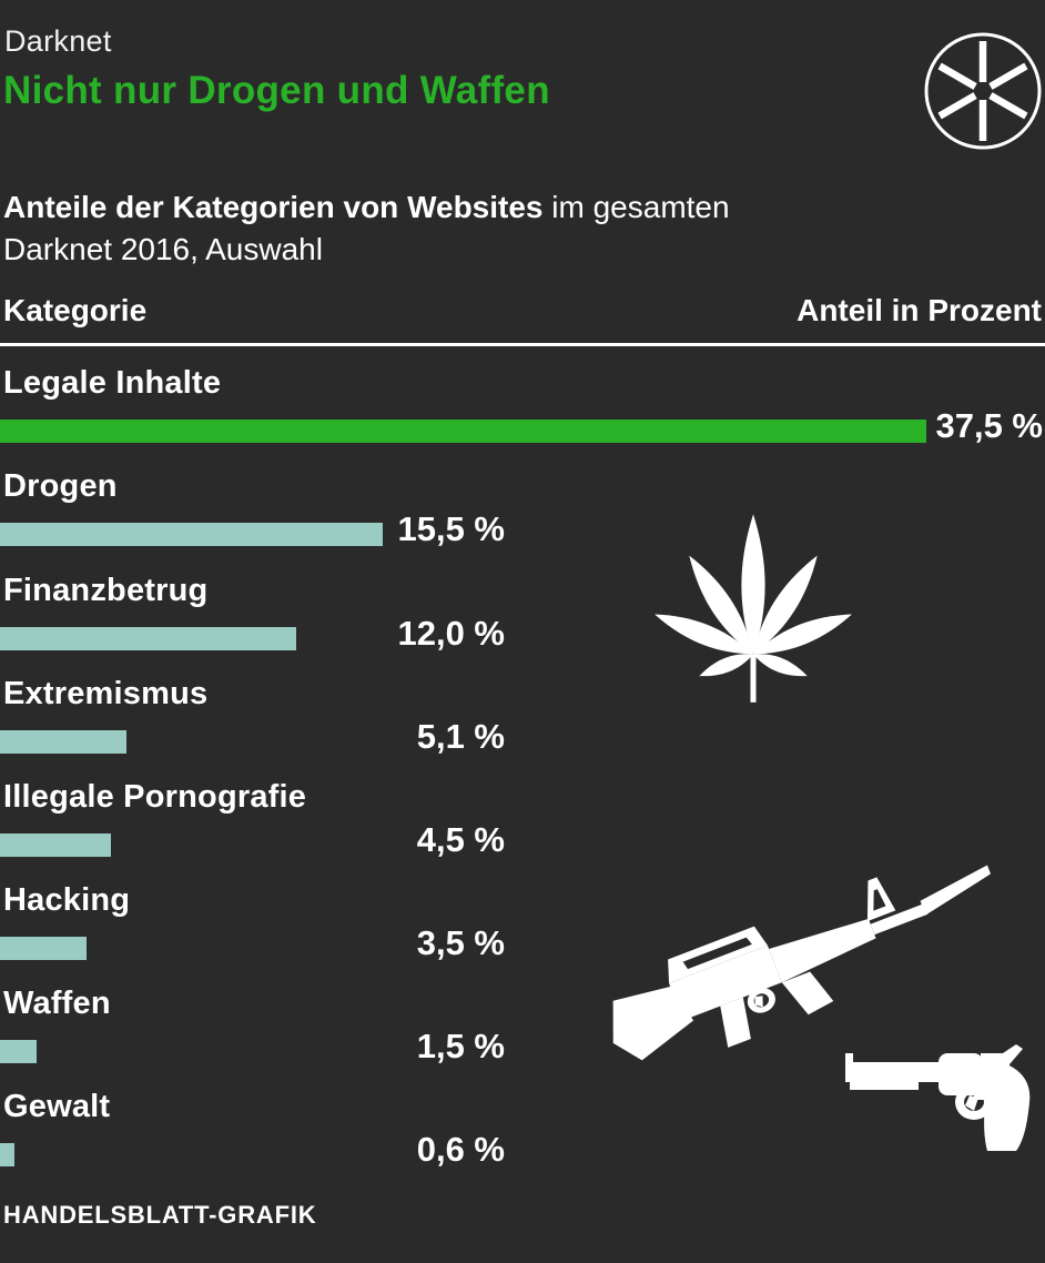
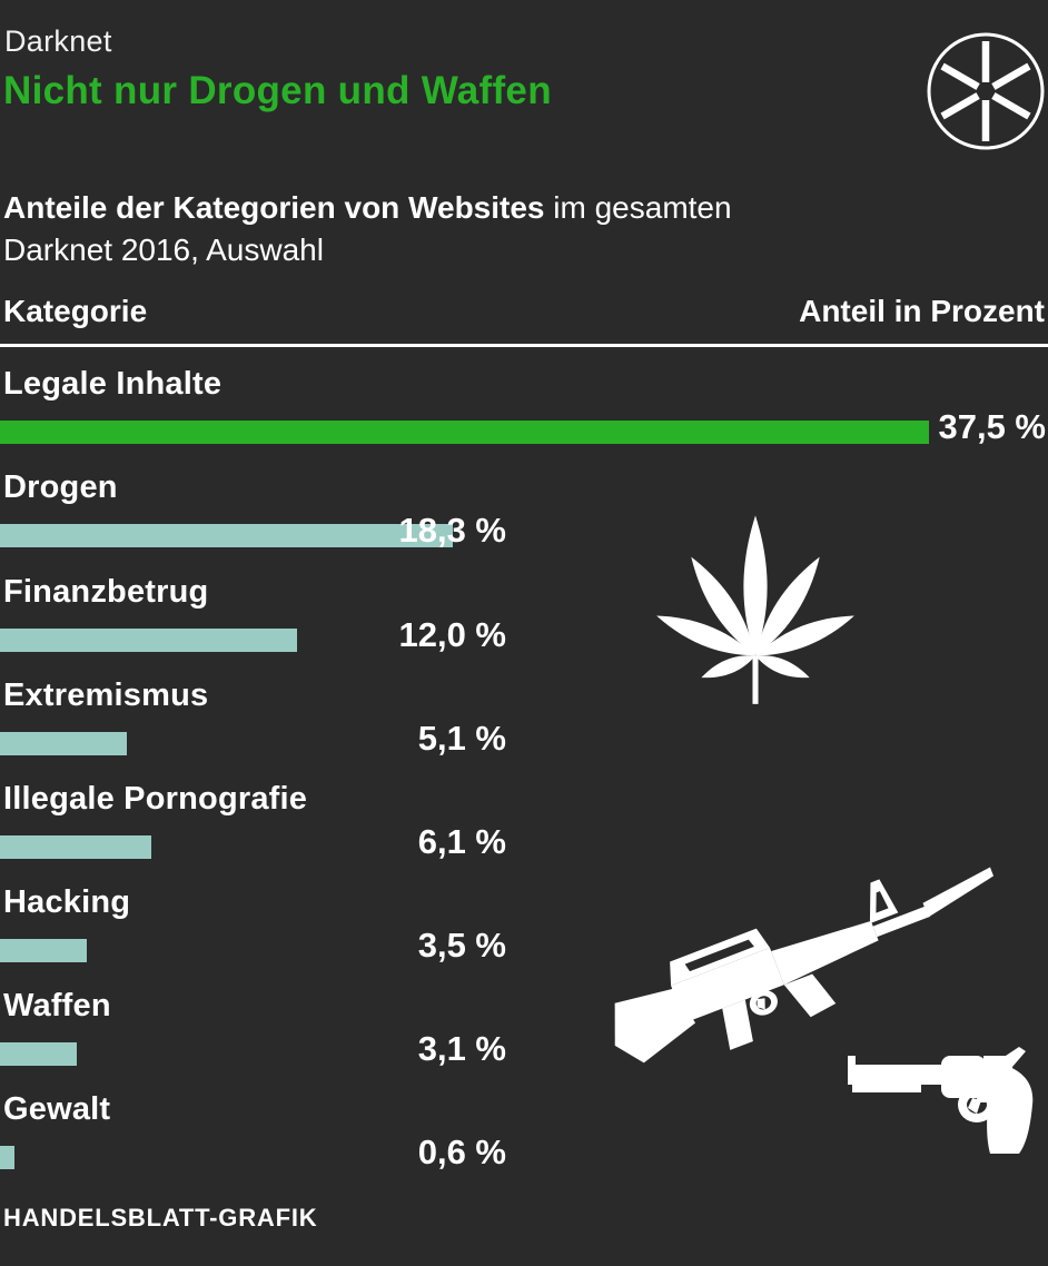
Drogen: 15,5 -> 18,3
Illegale Pornografie: 4,5 -> 6,1
Waffen: 1,5 -> 3,1
